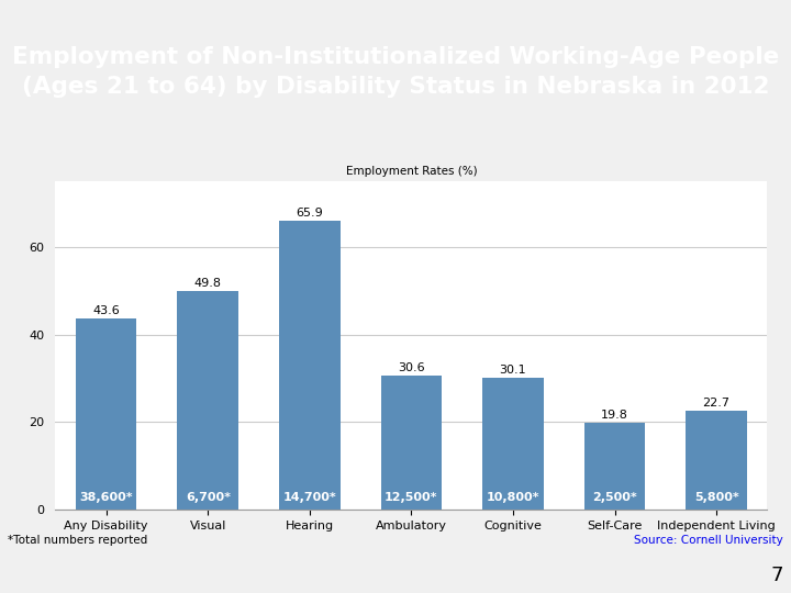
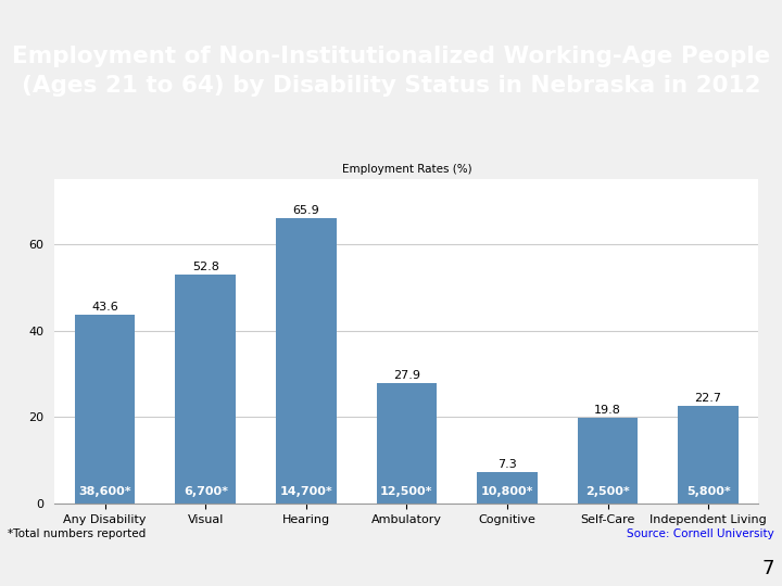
Visual: 49.8 -> 52.8
Ambulatory: 30.6 -> 27.9
Cognitive: 30.1 -> 7.3
